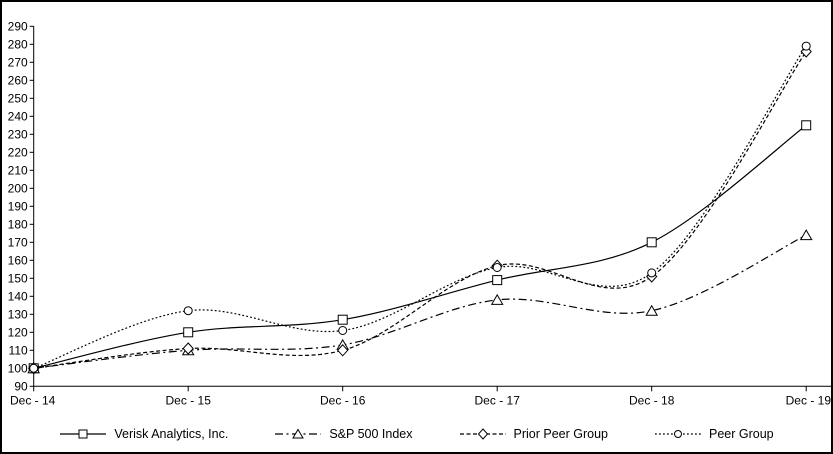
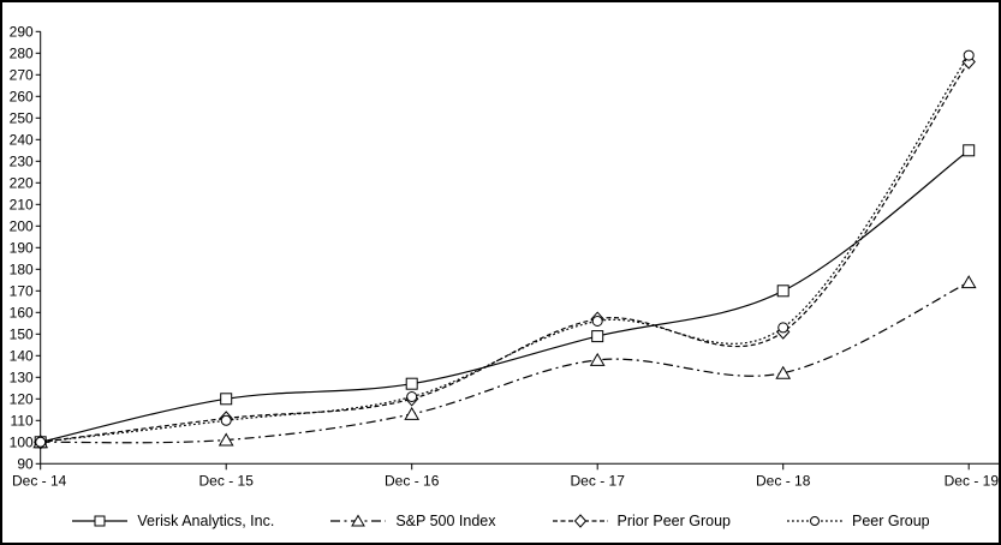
S&P 500 Index/Dec - 15: 110 -> 101
Peer Group/Dec - 15: 132 -> 110
Prior Peer Group/Dec - 16: 110 -> 120
